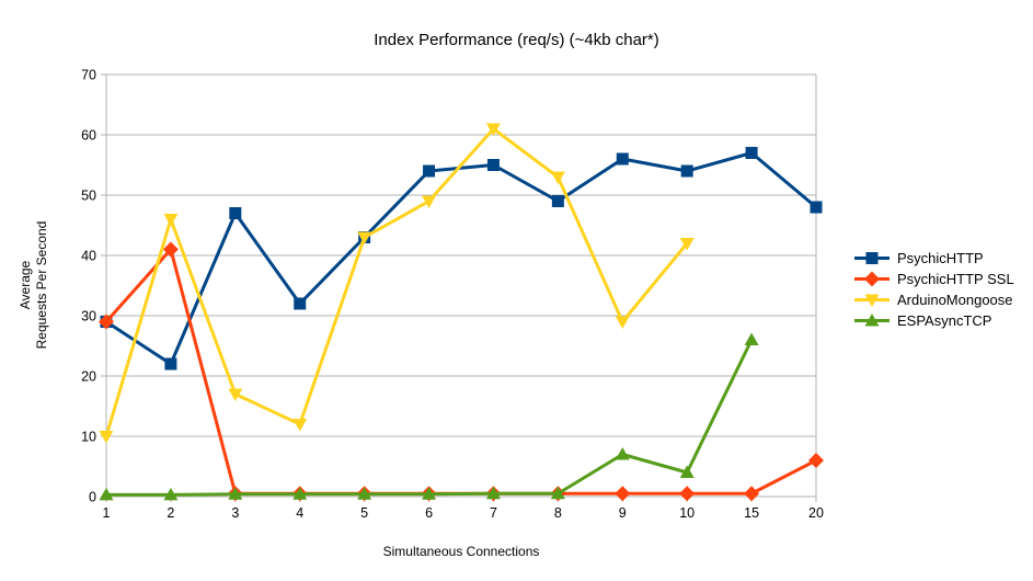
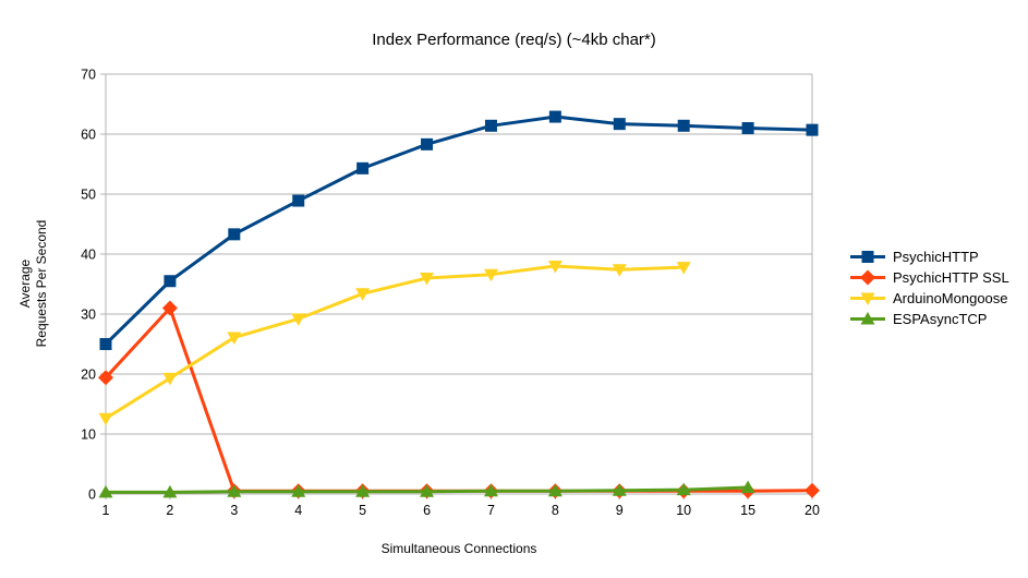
PsychicHTTP/1: 29 -> 25
PsychicHTTP SSL/1: 29 -> 19
ArduinoMongoose/1: 10 -> 13
PsychicHTTP/2: 22 -> 36
PsychicHTTP SSL/2: 41 -> 31
ArduinoMongoose/2: 46 -> 19
PsychicHTTP/3: 47 -> 43
ArduinoMongoose/3: 17 -> 26
PsychicHTTP/4: 32 -> 49
ArduinoMongoose/4: 12 -> 29
PsychicHTTP/5: 43 -> 54
ArduinoMongoose/5: 43 -> 33
PsychicHTTP/6: 54 -> 58
ArduinoMongoose/6: 49 -> 36
PsychicHTTP/7: 55 -> 61
ArduinoMongoose/7: 61 -> 37
PsychicHTTP/8: 49 -> 63
ArduinoMongoose/8: 53 -> 38
PsychicHTTP/9: 56 -> 62
ArduinoMongoose/9: 29 -> 37
ESPAsyncTCP/9: 7 -> 1
PsychicHTTP/10: 54 -> 61
ArduinoMongoose/10: 42 -> 38
ESPAsyncTCP/10: 4 -> 1
PsychicHTTP/15: 57 -> 61
ESPAsyncTCP/15: 26 -> 1
PsychicHTTP/20: 48 -> 61
PsychicHTTP SSL/20: 6 -> 1
